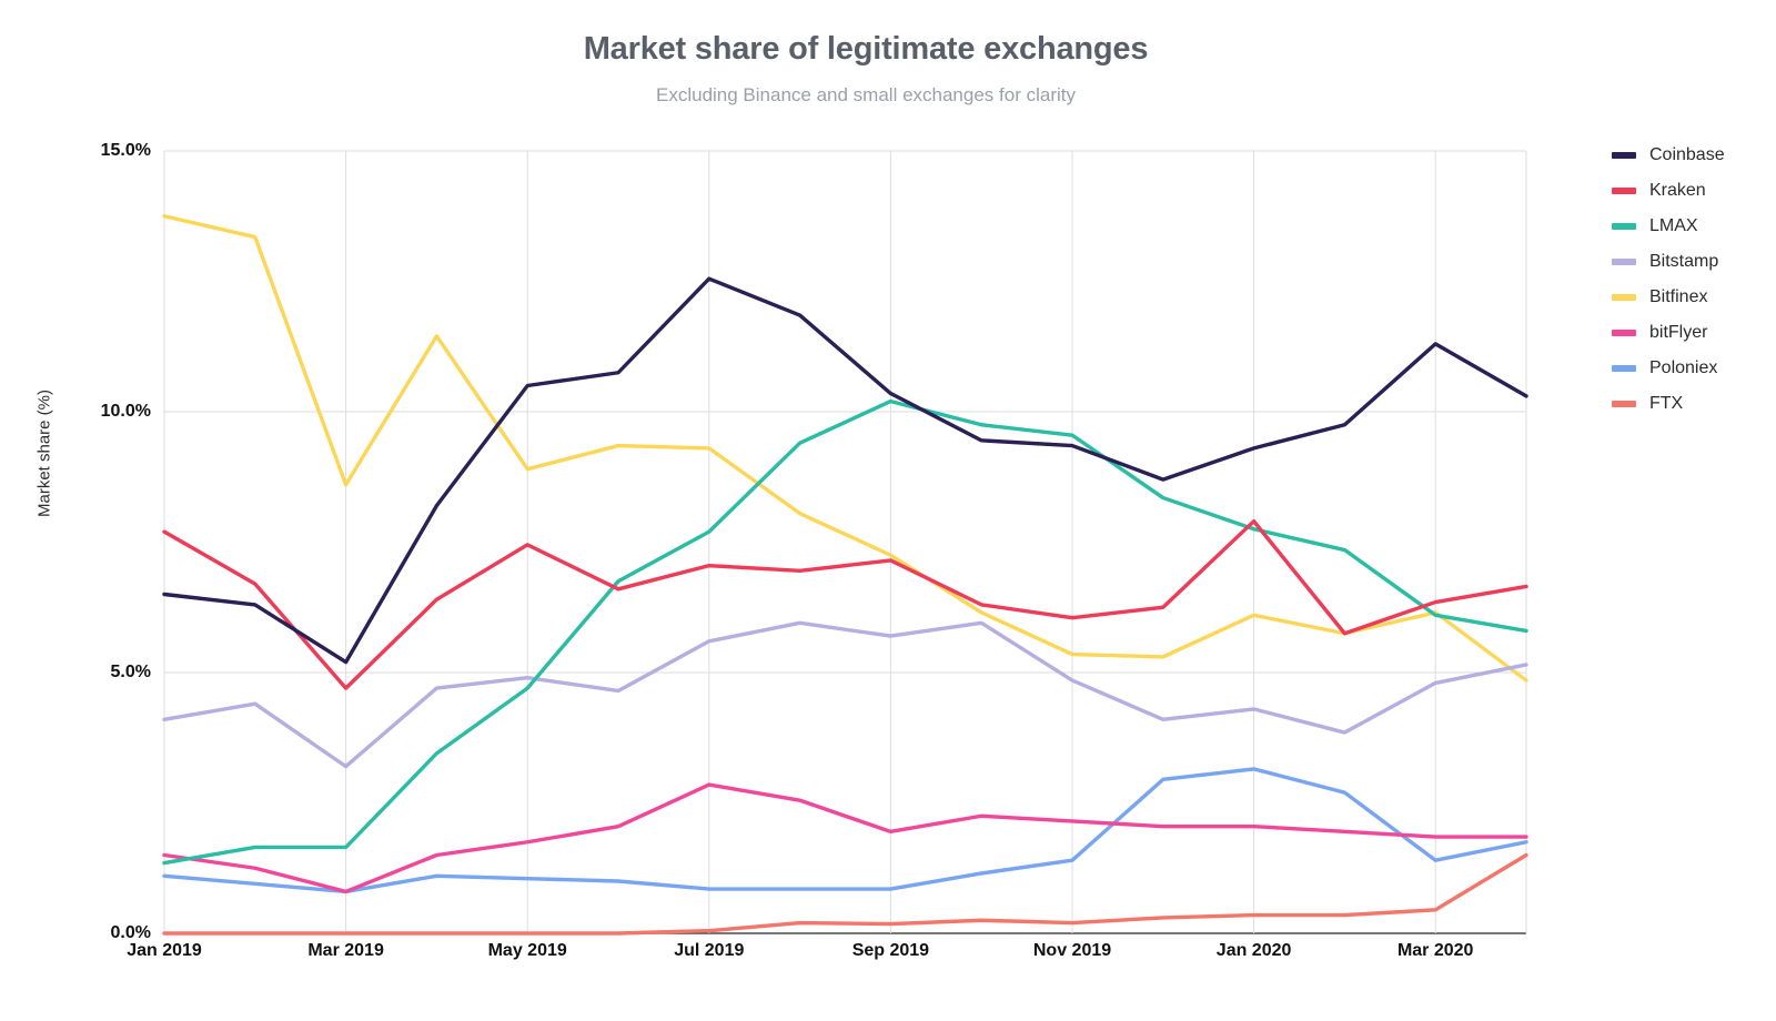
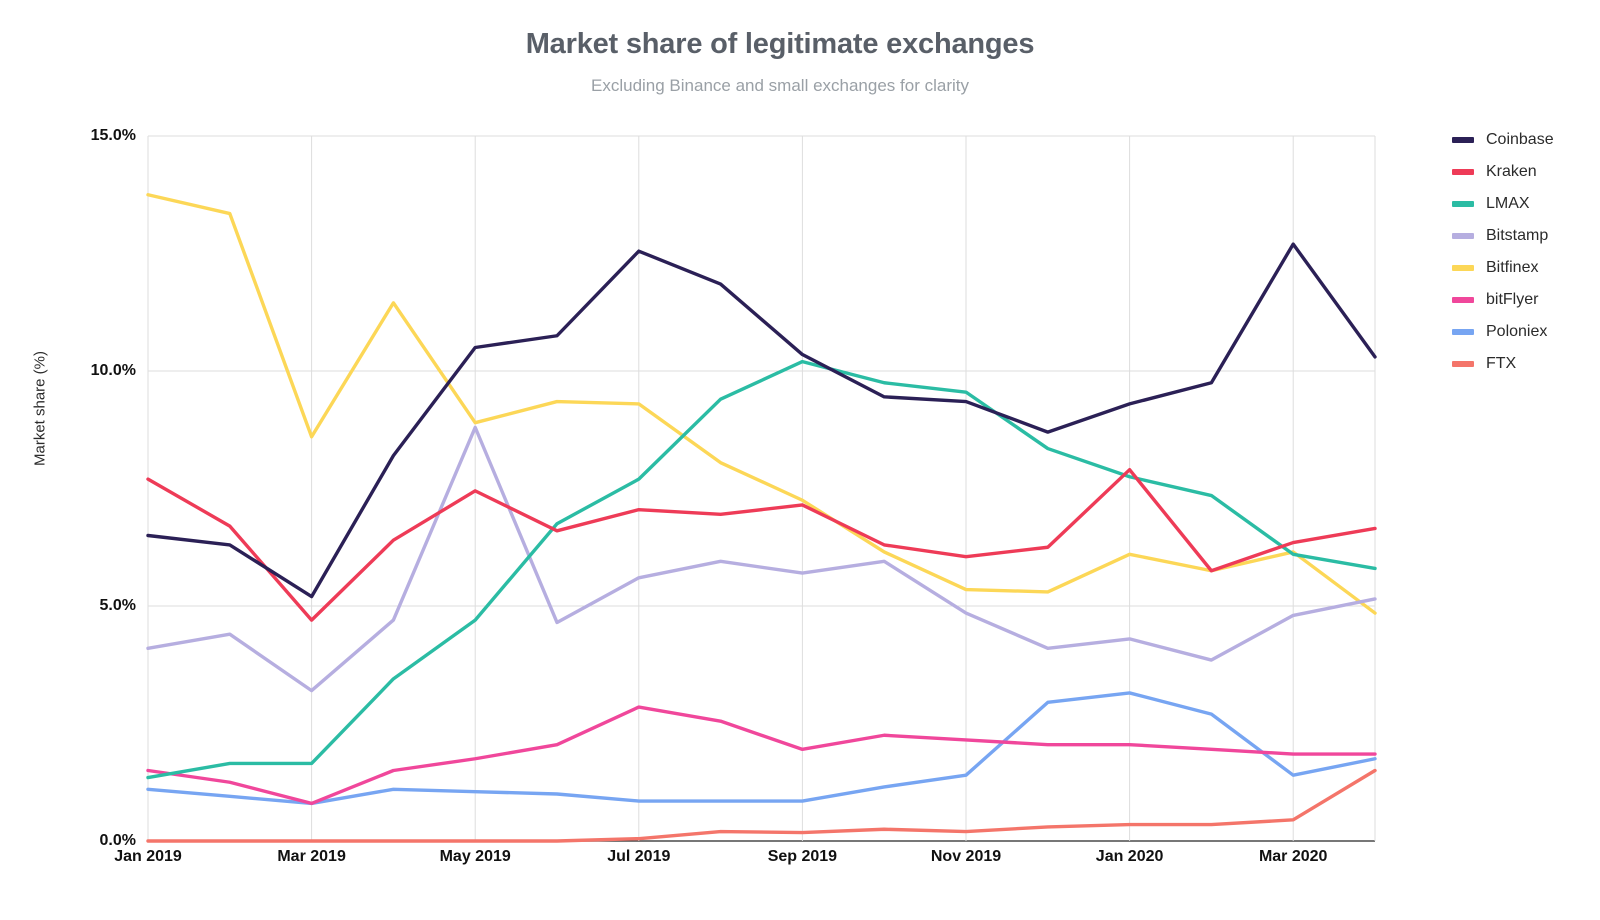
Bitstamp/May 2019: 4.9% -> 8.8%
Coinbase/Mar 2020: 11.3% -> 12.7%
